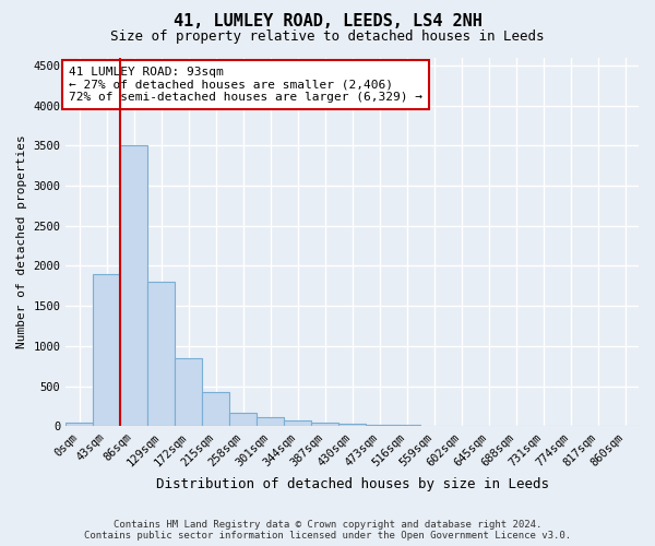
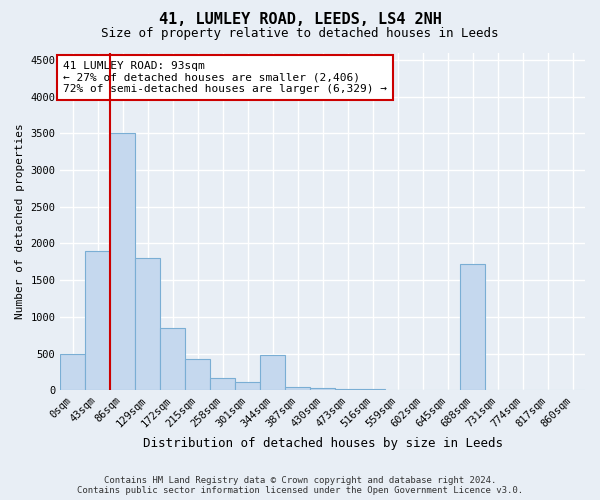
0sqm: 50 -> 500
344sqm: 80 -> 480
688sqm: 0 -> 1720
